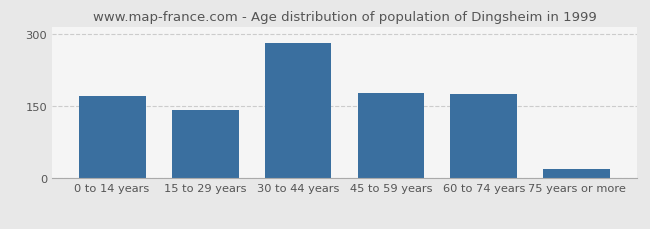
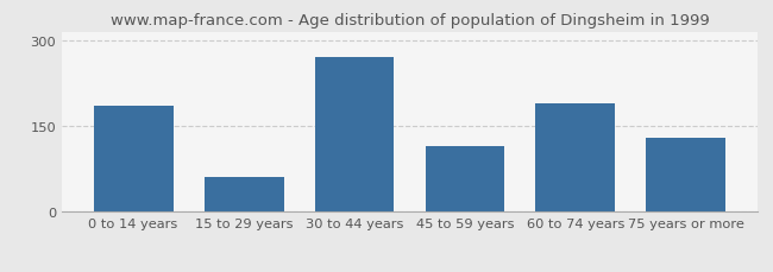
0 to 14 years: 170 -> 185
15 to 29 years: 142 -> 60
30 to 44 years: 282 -> 270
45 to 59 years: 178 -> 115
60 to 74 years: 176 -> 190
75 years or more: 20 -> 130
